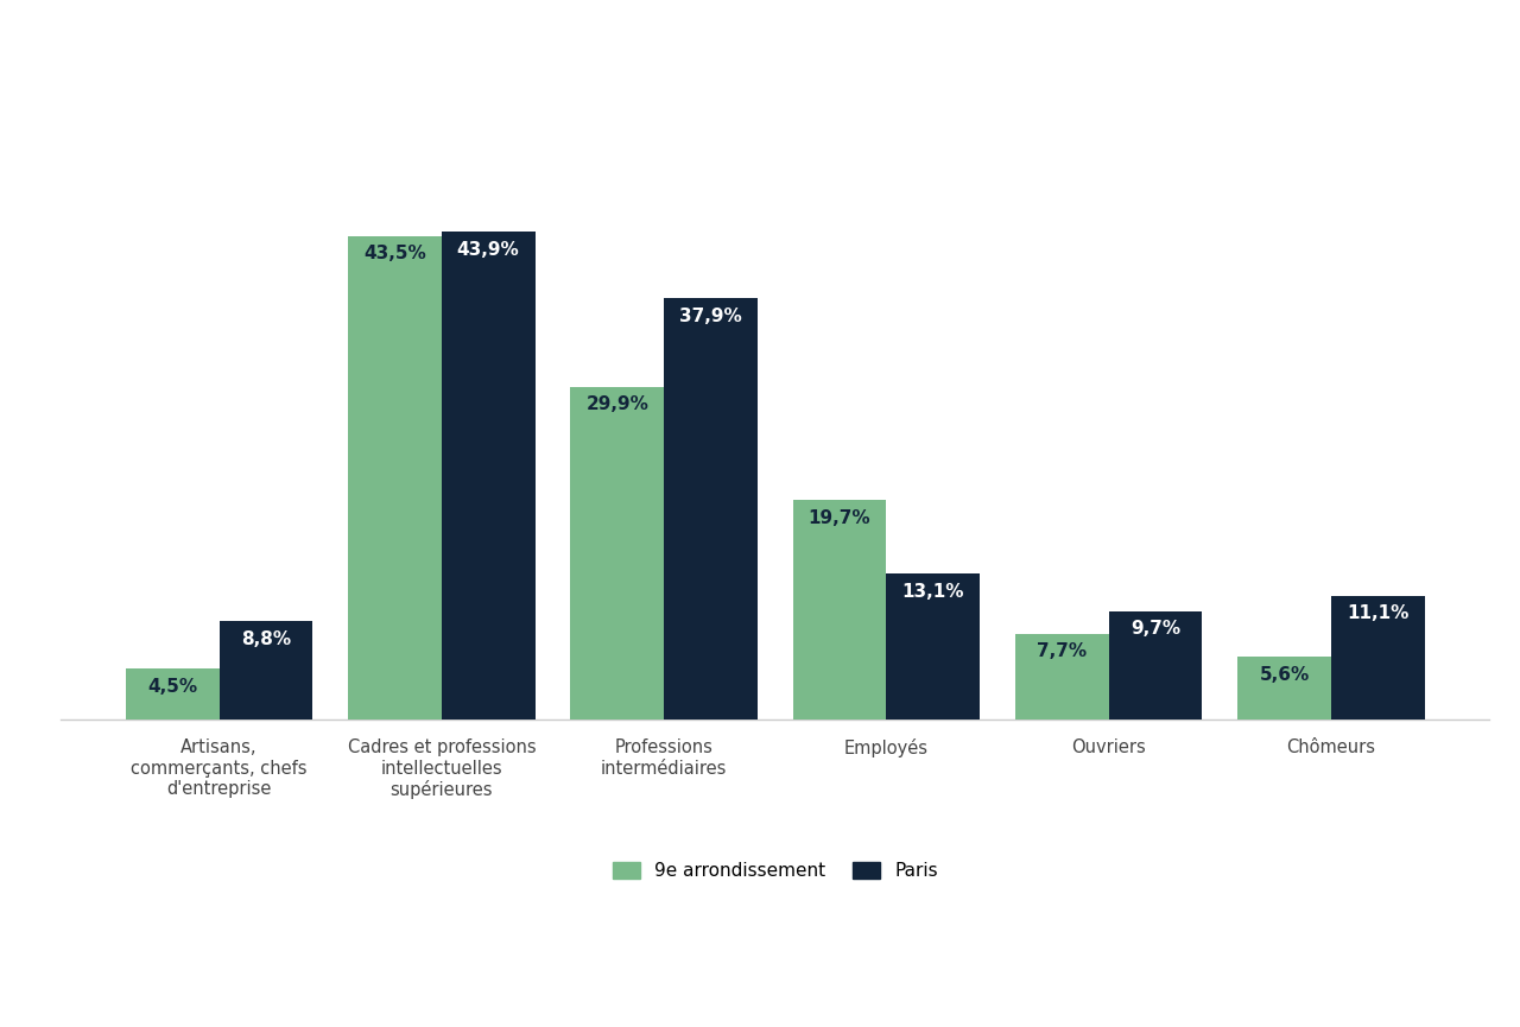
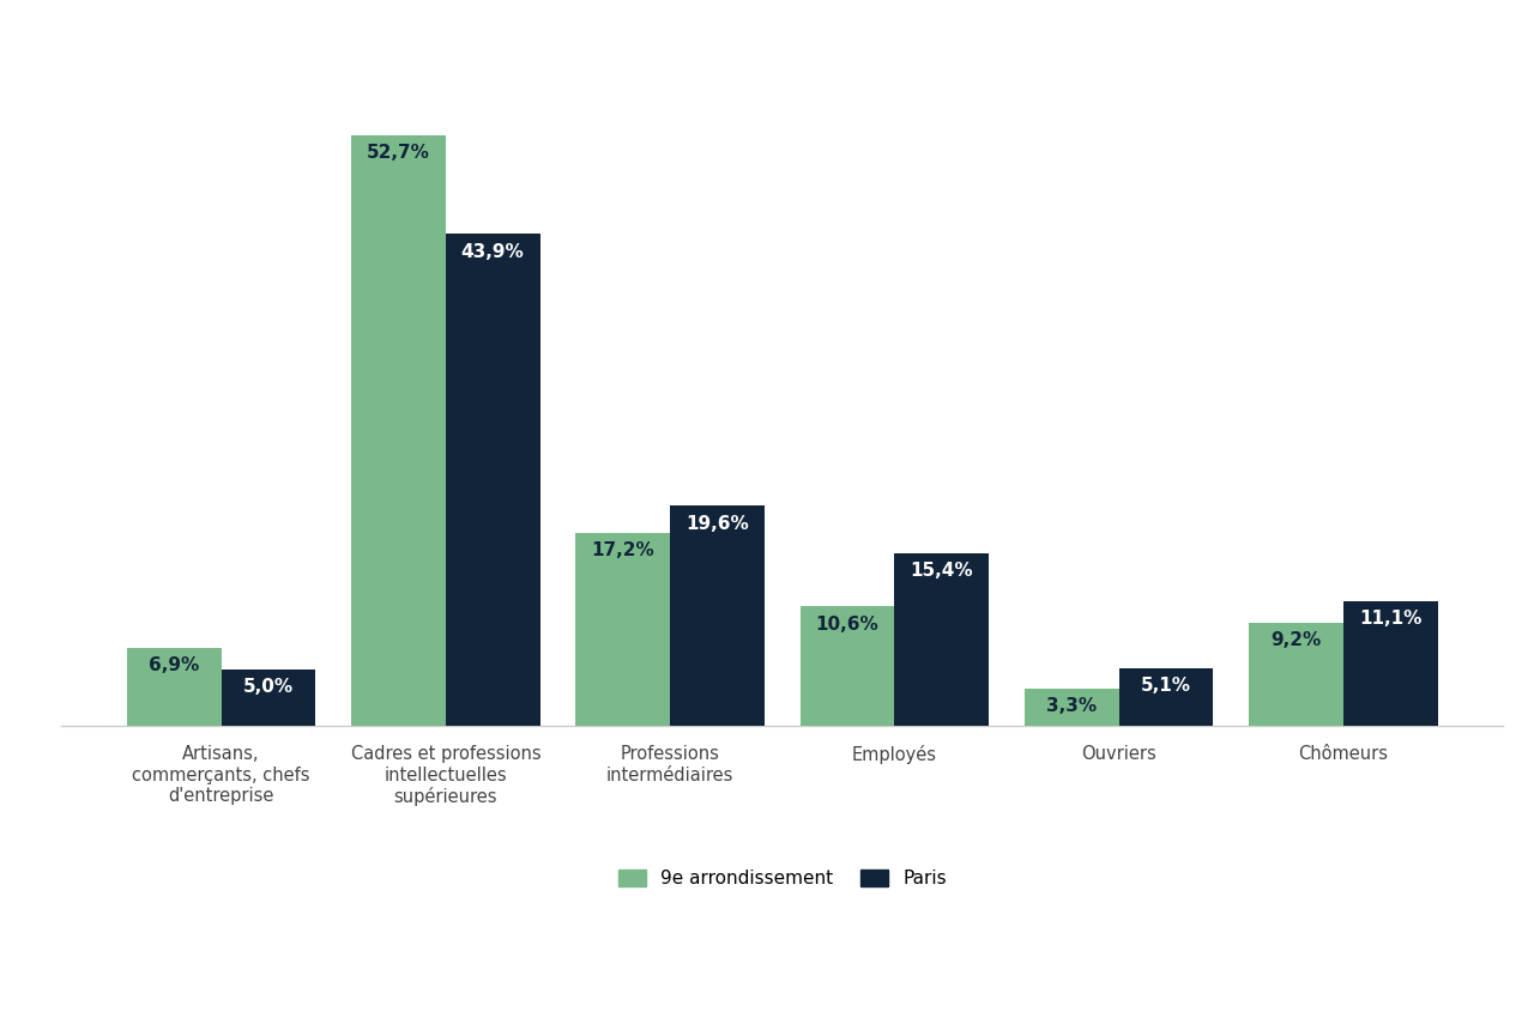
9e arrondissement/Artisans, commerçants, chefs d'entreprise: 4,5% -> 6,9%
Paris/Artisans, commerçants, chefs d'entreprise: 8,8% -> 5,0%
9e arrondissement/Cadres et professions intellectuelles supérieures: 43,5% -> 52,7%
9e arrondissement/Professions intermédiaires: 29,9% -> 17,2%
Paris/Professions intermédiaires: 37,9% -> 19,6%
9e arrondissement/Employés: 19,7% -> 10,6%
Paris/Employés: 13,1% -> 15,4%
9e arrondissement/Ouvriers: 7,7% -> 3,3%
Paris/Ouvriers: 9,7% -> 5,1%
9e arrondissement/Chômeurs: 5,6% -> 9,2%
